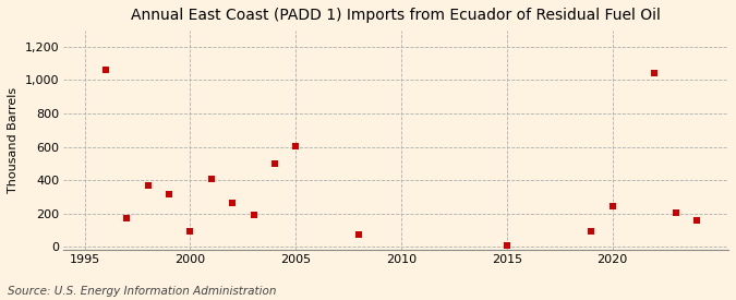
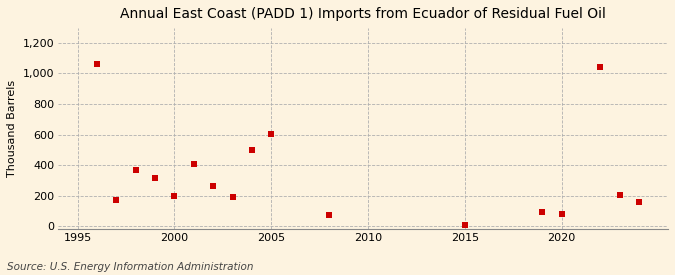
2000: 90 -> 200
2020: 240 -> 80
